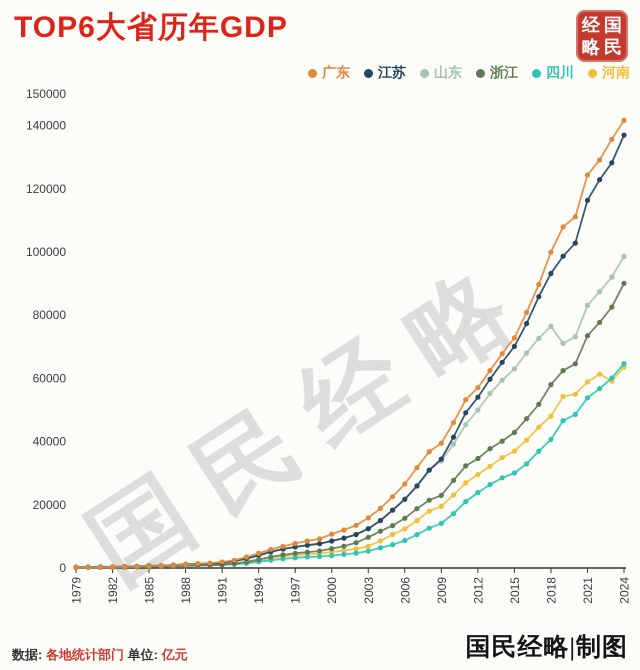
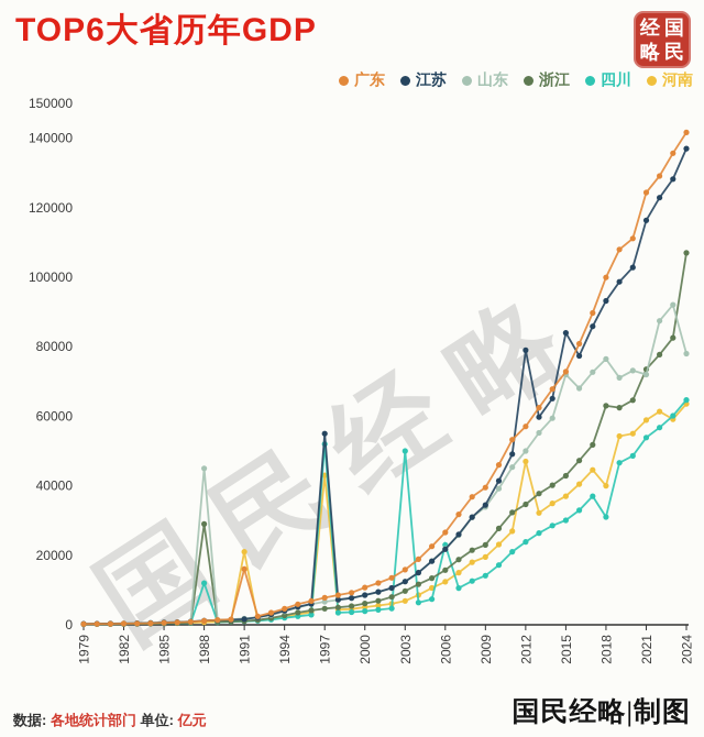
山东/1988: 1000 -> 45000
浙江/1988: 1000 -> 29000
四川/1988: 1000 -> 12000
广东/1991: 2000 -> 16000
河南/1991: 1000 -> 21000
江苏/1997: 7000 -> 55000
四川/1997: 3000 -> 52000
河南/1997: 4000 -> 43000
四川/2003: 5000 -> 50000
四川/2006: 9000 -> 23000
江苏/2012: 54000 -> 79000
河南/2012: 30000 -> 47000
江苏/2015: 70000 -> 84000
山东/2015: 63000 -> 72000
浙江/2018: 58000 -> 63000
四川/2018: 41000 -> 31000
河南/2018: 48000 -> 40000
山东/2021: 83000 -> 72000
山东/2024: 99000 -> 78000
浙江/2024: 90000 -> 107000
